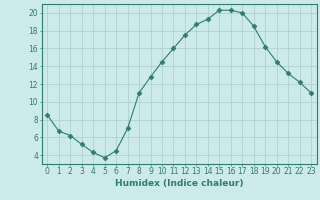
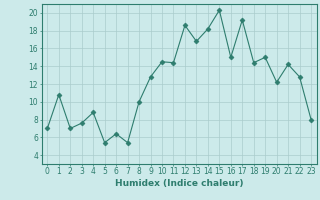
0: 8.5 -> 7.0
1: 6.7 -> 10.8
2: 6.2 -> 7.0
3: 5.2 -> 7.6
4: 4.3 -> 8.8
5: 3.7 -> 5.4
6: 4.5 -> 6.4
7: 7.0 -> 5.4
8: 11.0 -> 10.0
11: 16.0 -> 14.4
12: 17.5 -> 18.6
13: 18.7 -> 16.8
14: 19.3 -> 18.2
16: 20.3 -> 15.0
17: 20.0 -> 19.2
18: 18.5 -> 14.4
19: 16.2 -> 15.0
20: 14.5 -> 12.2
21: 13.2 -> 14.2
22: 12.2 -> 12.8
23: 11.0 -> 8.0
